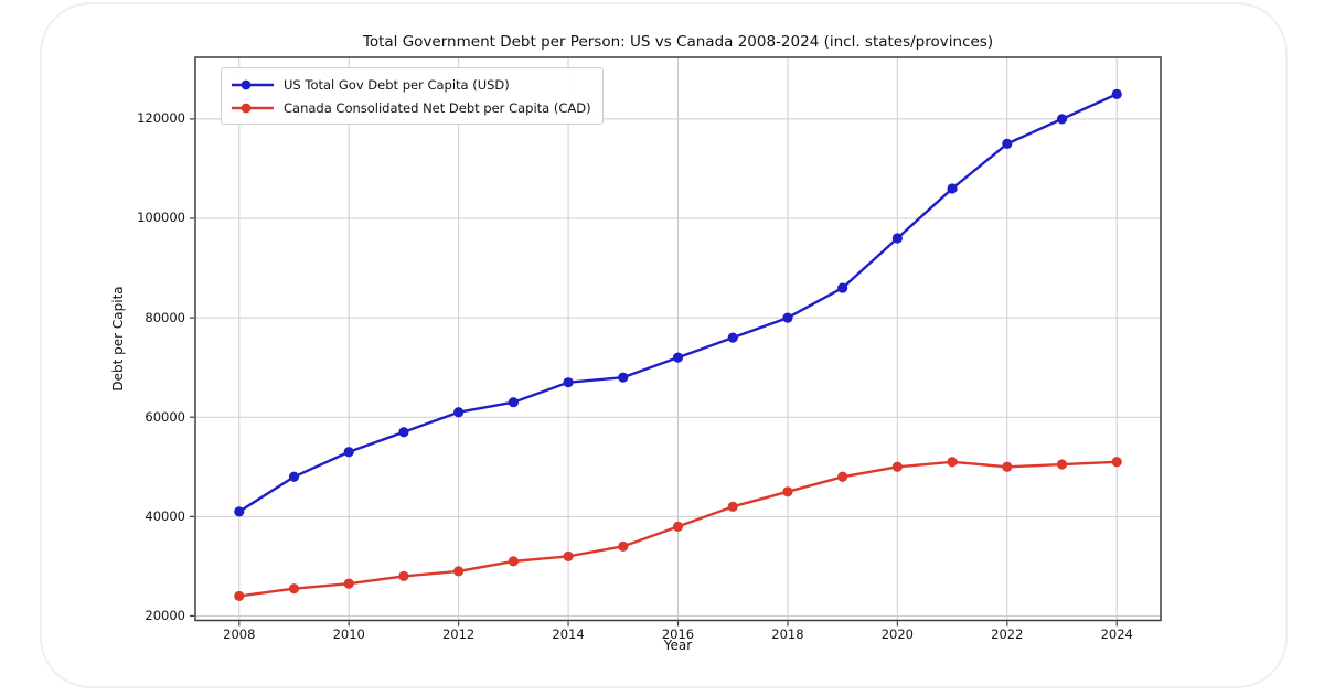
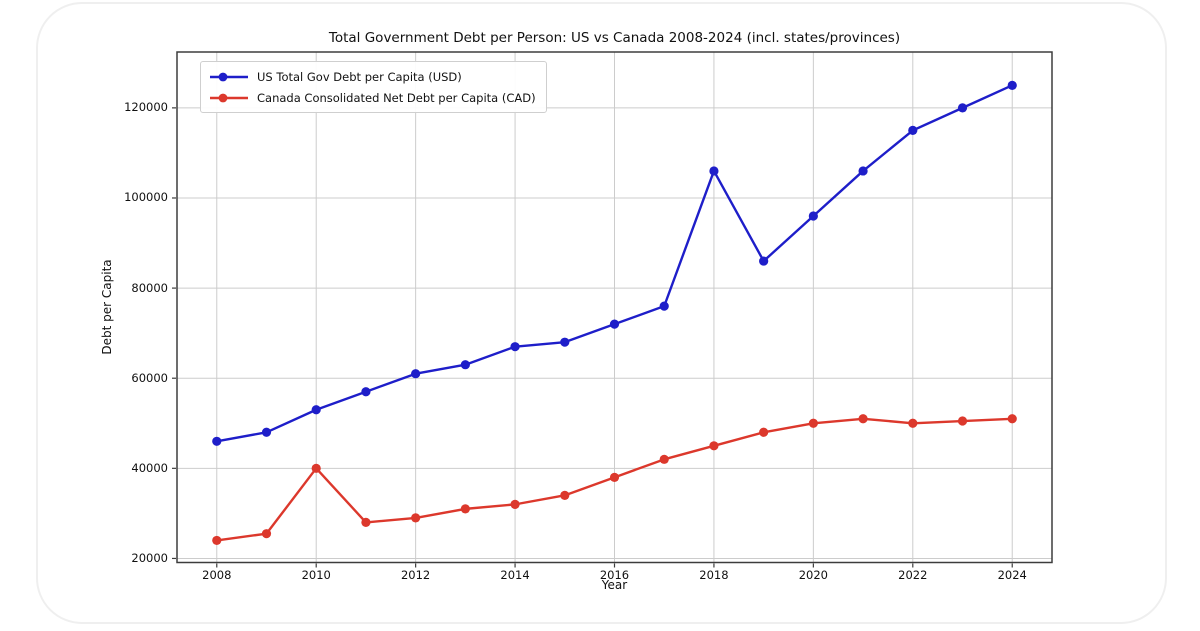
US Total Gov Debt per Capita (USD)/2008: 41000 -> 46000
Canada Consolidated Net Debt per Capita (CAD)/2010: 26000 -> 40000
US Total Gov Debt per Capita (USD)/2018: 80000 -> 106000
